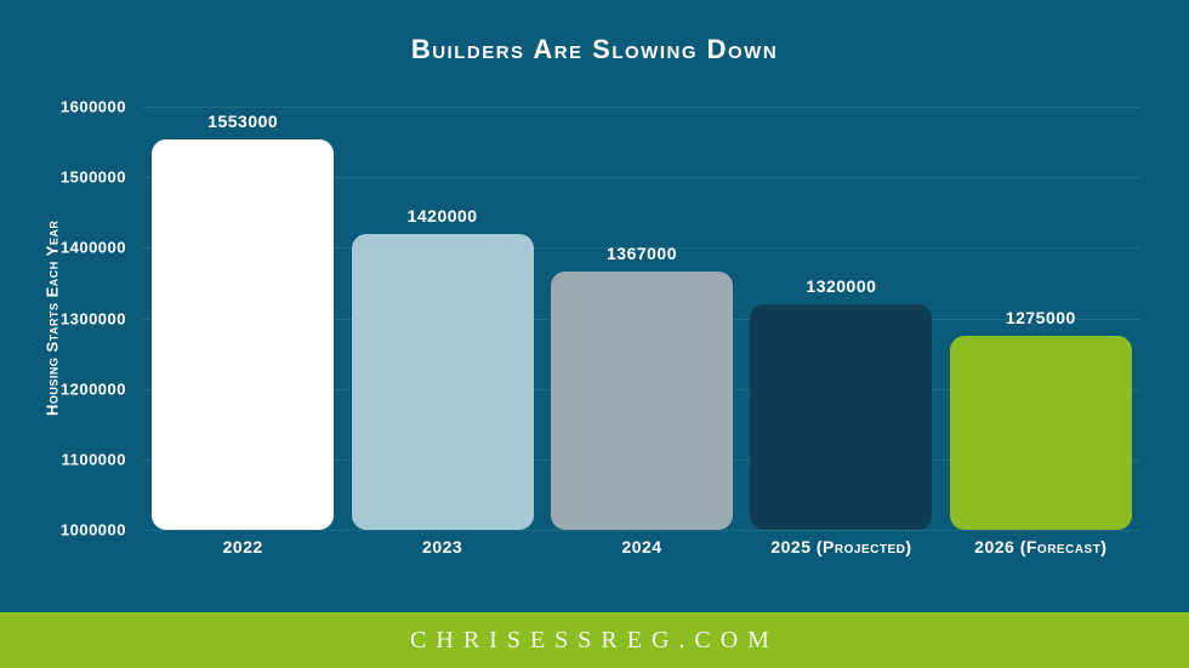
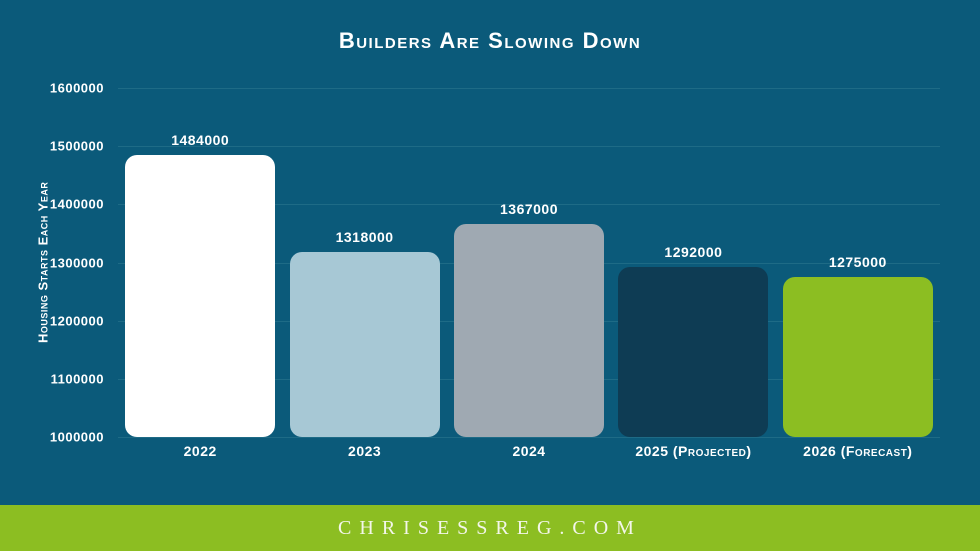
2022: 1553000 -> 1484000
2023: 1420000 -> 1318000
2025 (Projected): 1320000 -> 1292000
